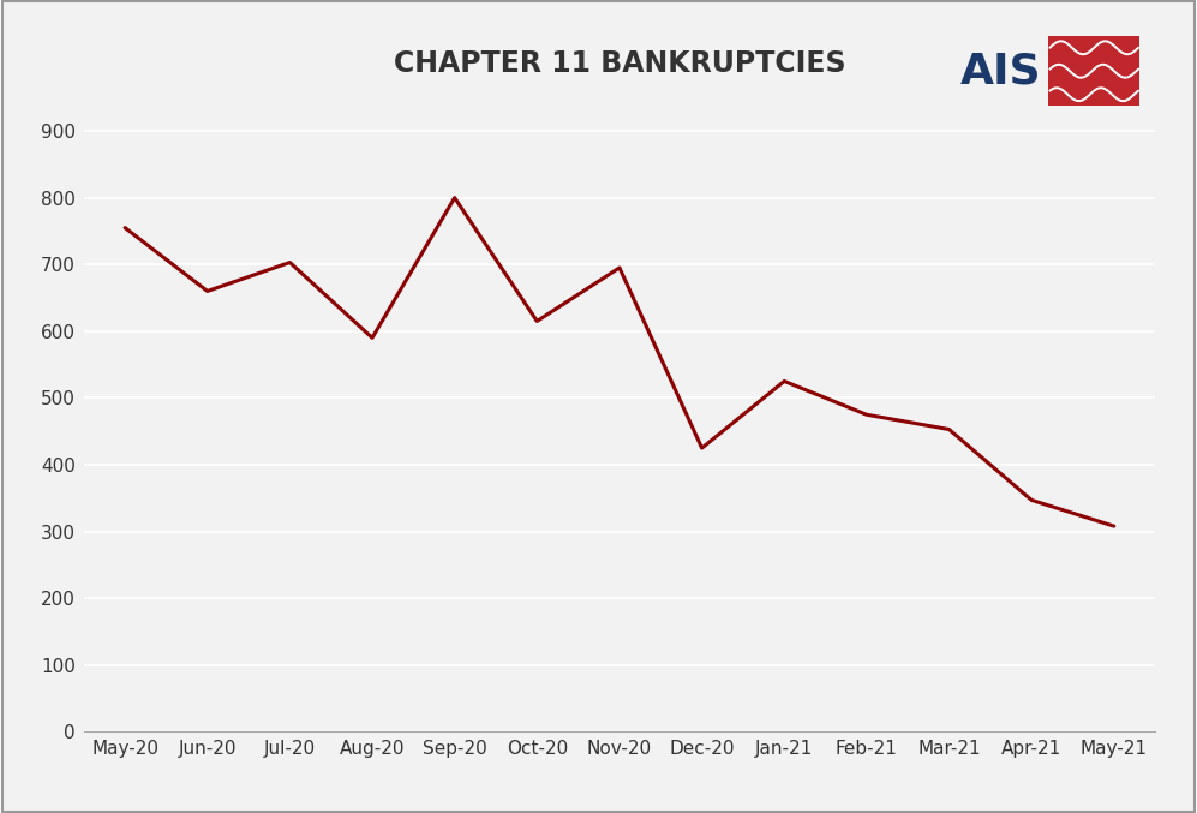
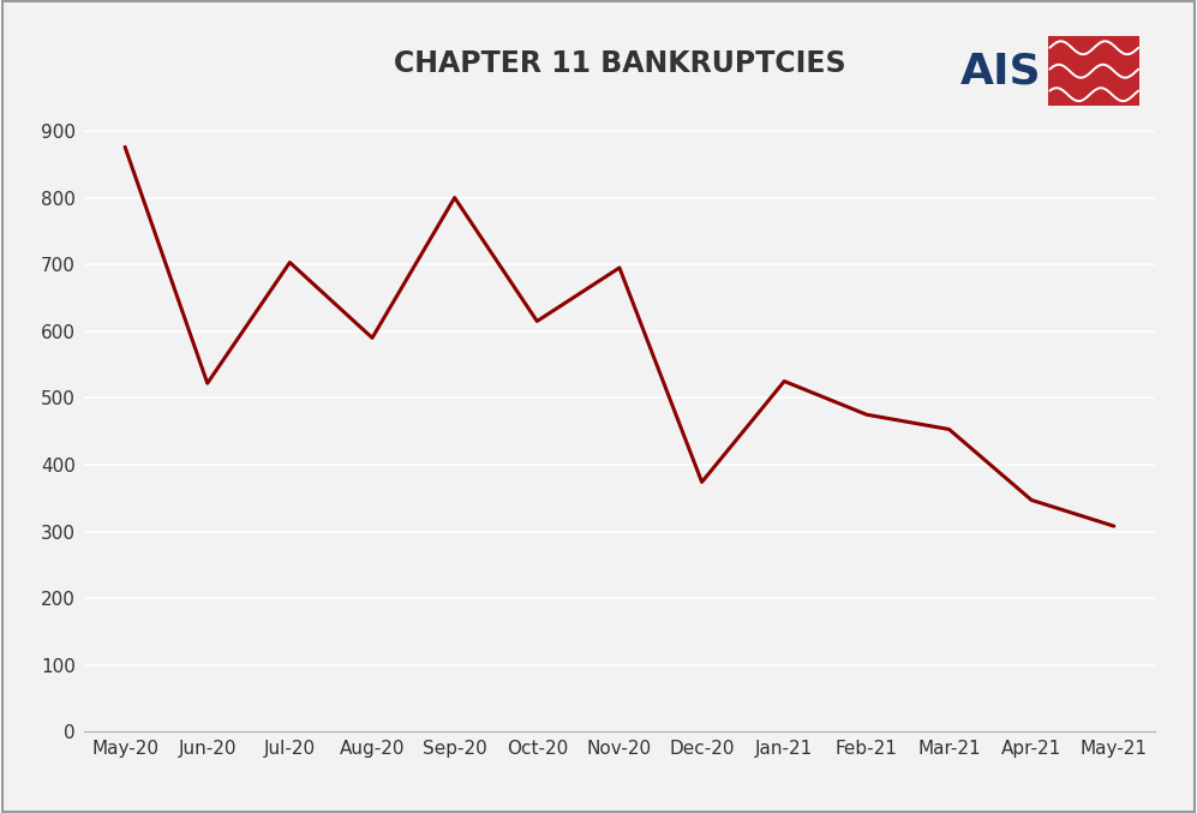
CHAPTER 11 BANKRUPTCIES/May-20: 755 -> 876
CHAPTER 11 BANKRUPTCIES/Jun-20: 660 -> 522
CHAPTER 11 BANKRUPTCIES/Dec-20: 425 -> 374
